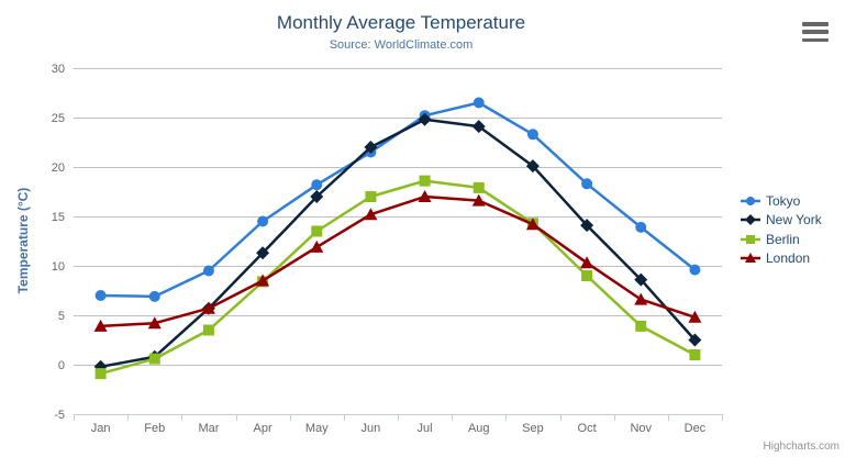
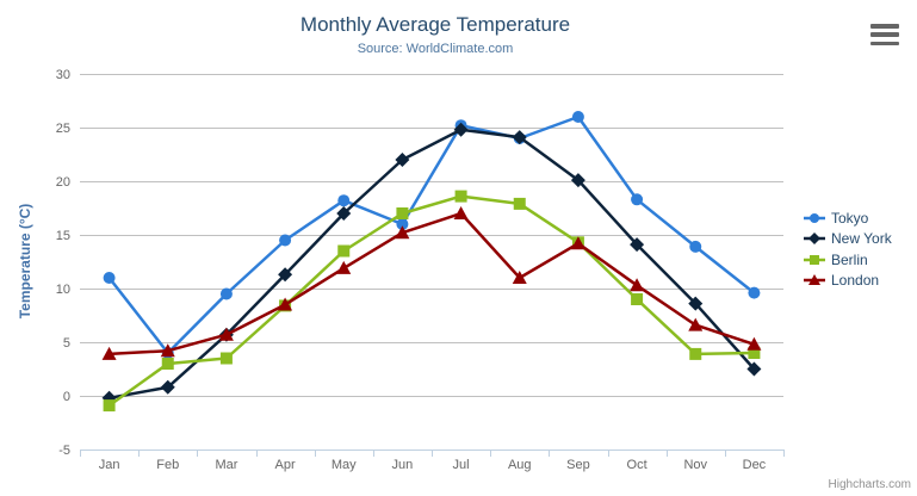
Tokyo/Jan: 7 -> 11
Tokyo/Feb: 7 -> 4
Berlin/Feb: 1 -> 3
Tokyo/Jun: 22 -> 16
Tokyo/Aug: 26 -> 24
London/Aug: 17 -> 11
Tokyo/Sep: 23 -> 26
Berlin/Dec: 1 -> 4
